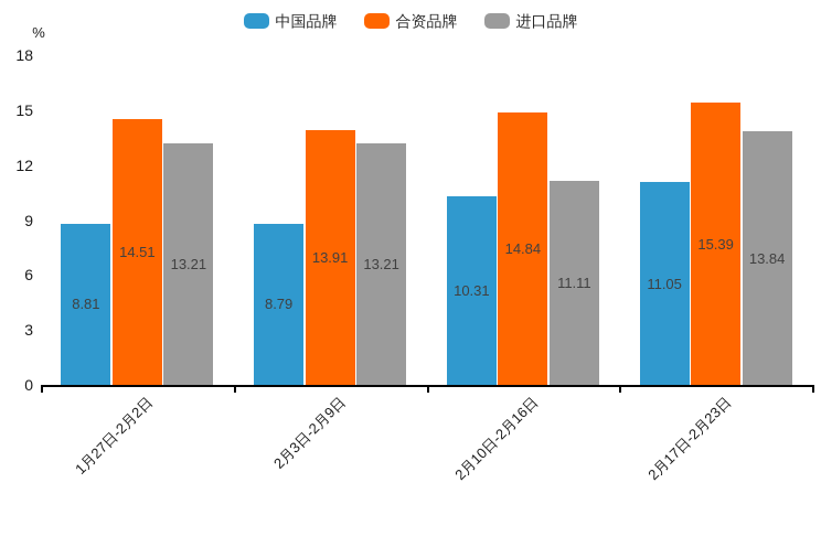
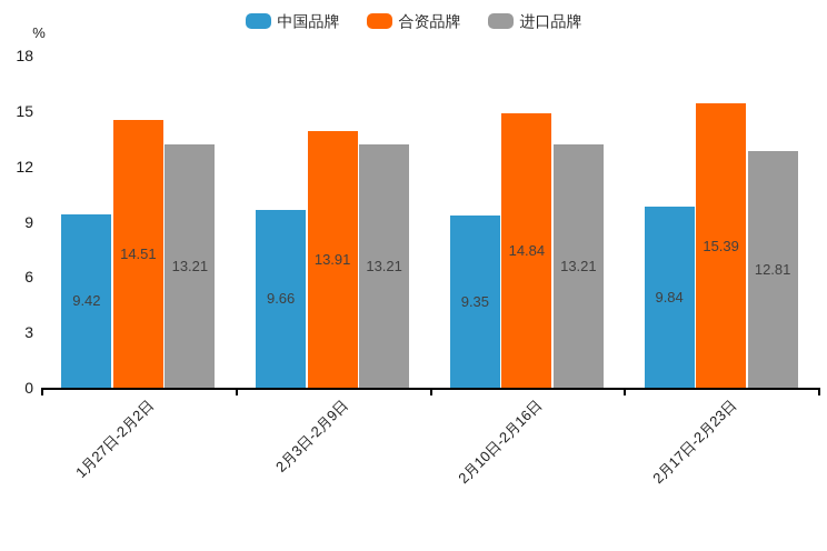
中国品牌/1月27日-2月2日: 8.81 -> 9.42
中国品牌/2月3日-2月9日: 8.79 -> 9.66
中国品牌/2月10日-2月16日: 10.31 -> 9.35
进口品牌/2月10日-2月16日: 11.11 -> 13.21
中国品牌/2月17日-2月23日: 11.05 -> 9.84
进口品牌/2月17日-2月23日: 13.84 -> 12.81
